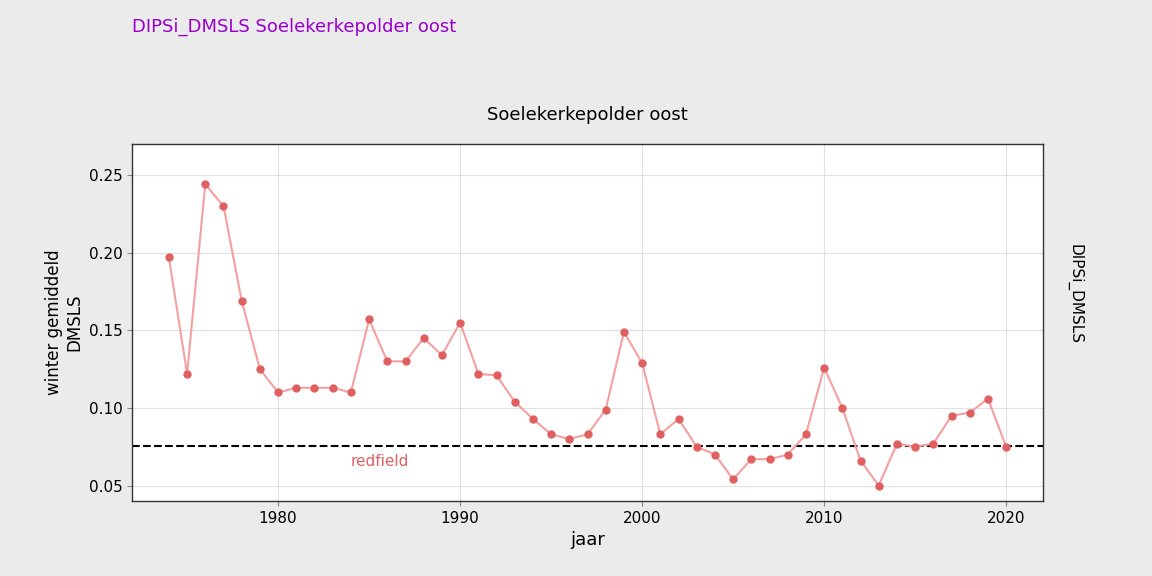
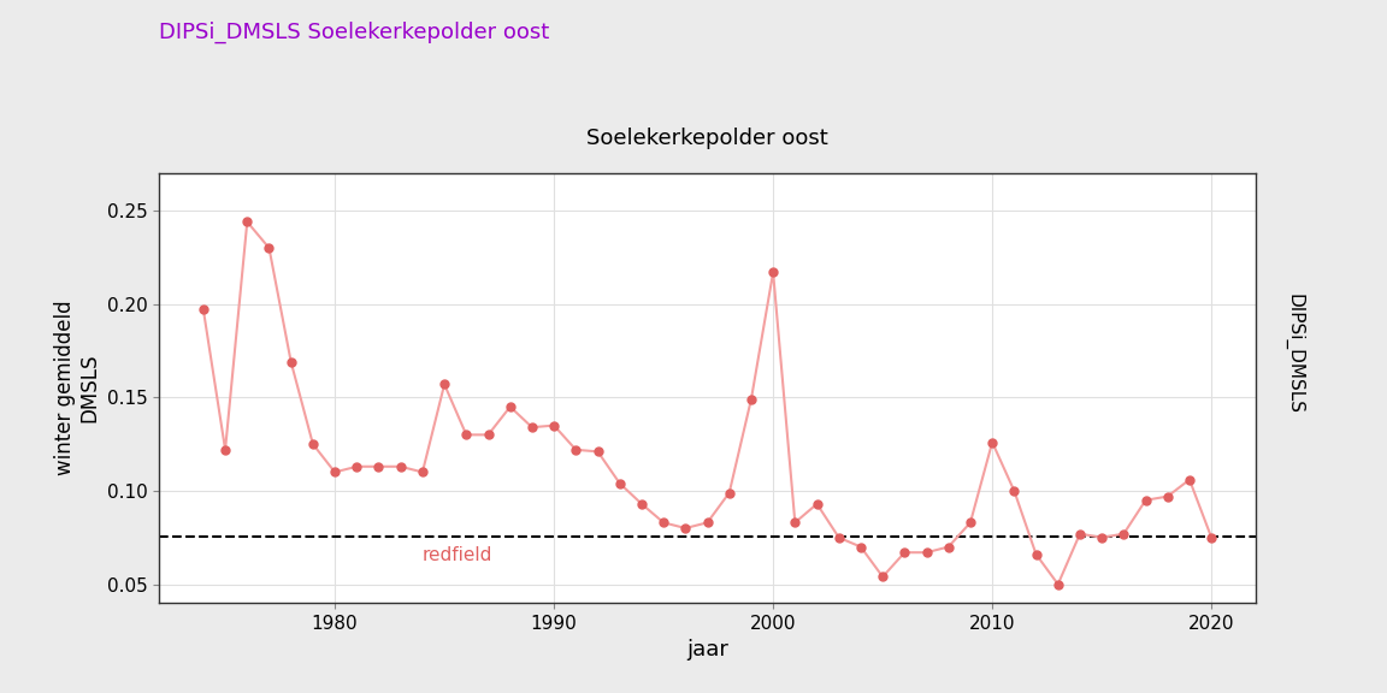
1990: 0.155 -> 0.135
2000: 0.129 -> 0.217
